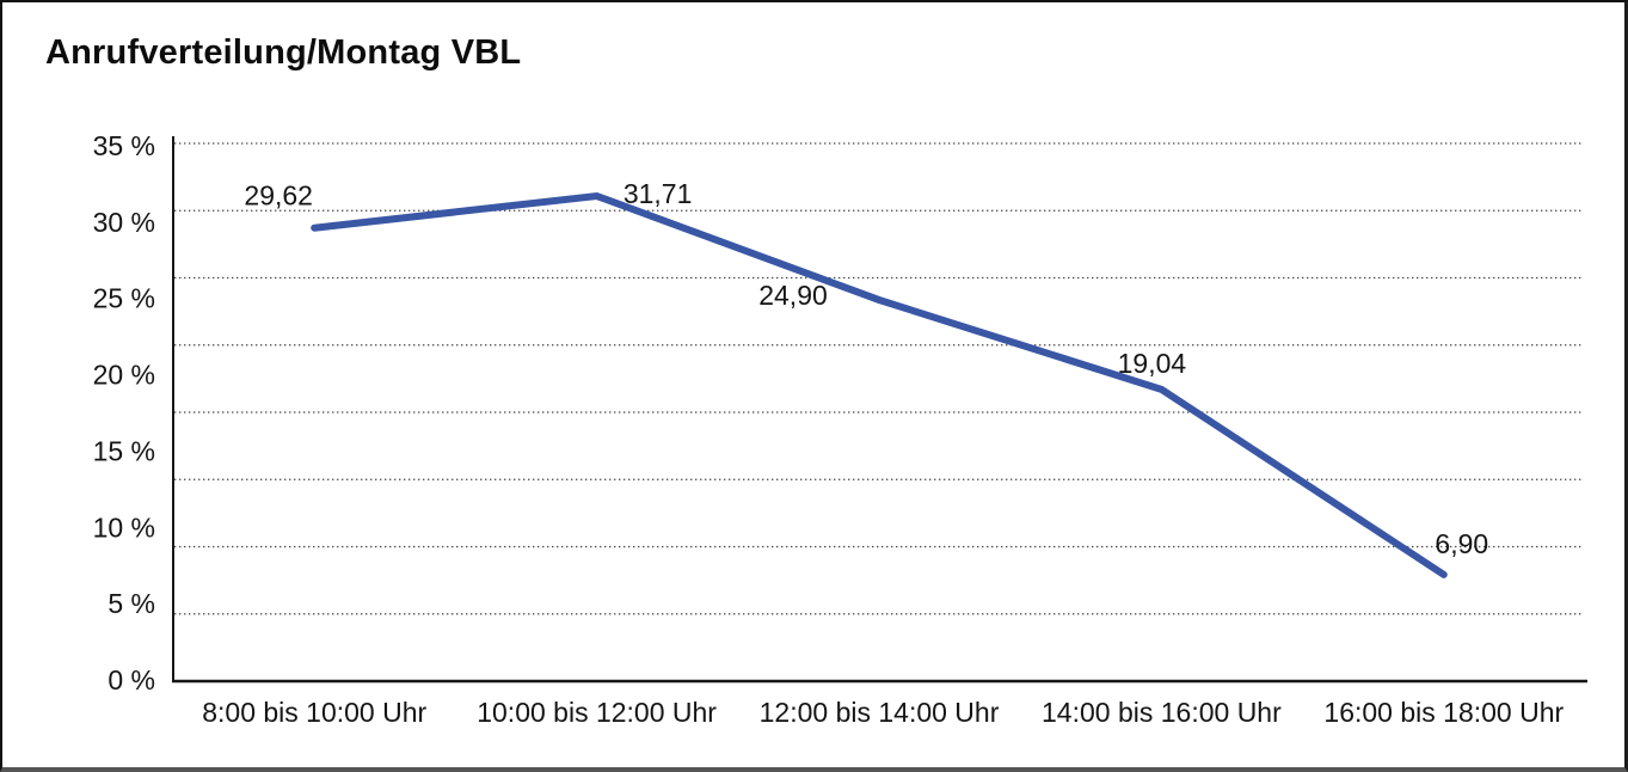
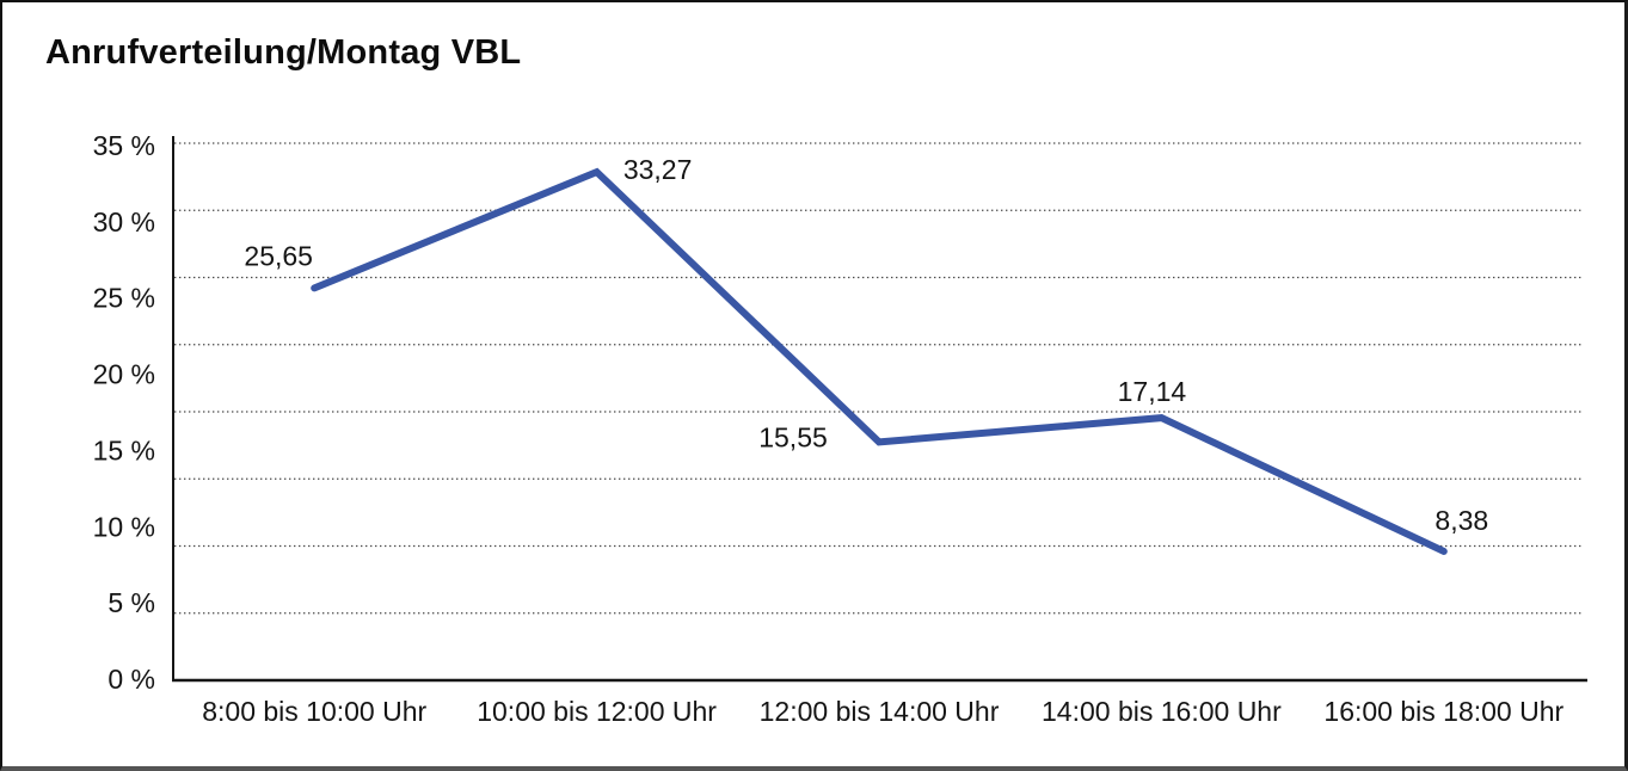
8:00 bis 10:00 Uhr: 29,62 -> 25,65
10:00 bis 12:00 Uhr: 31,71 -> 33,27
12:00 bis 14:00 Uhr: 24,90 -> 15,55
14:00 bis 16:00 Uhr: 19,04 -> 17,14
16:00 bis 18:00 Uhr: 6,90 -> 8,38
